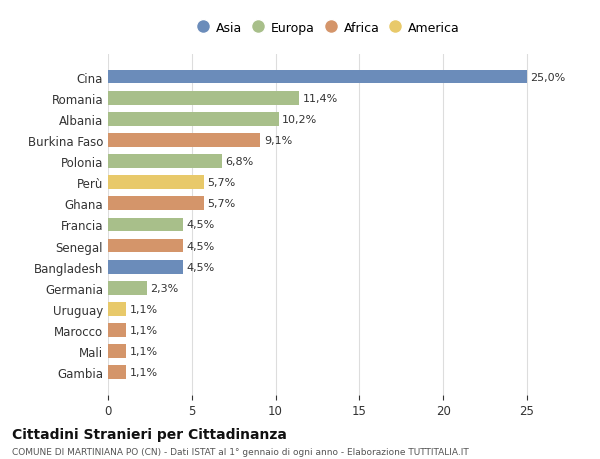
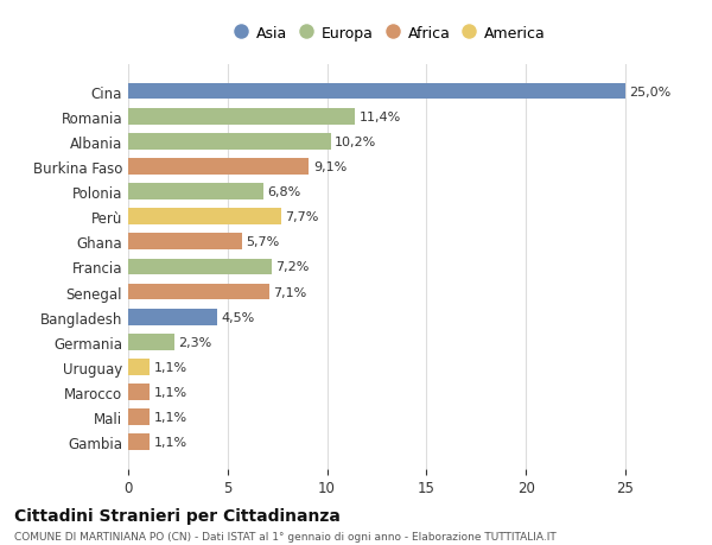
Perù: 5,7% -> 7,7%
Francia: 4,5% -> 7,2%
Senegal: 4,5% -> 7,1%
